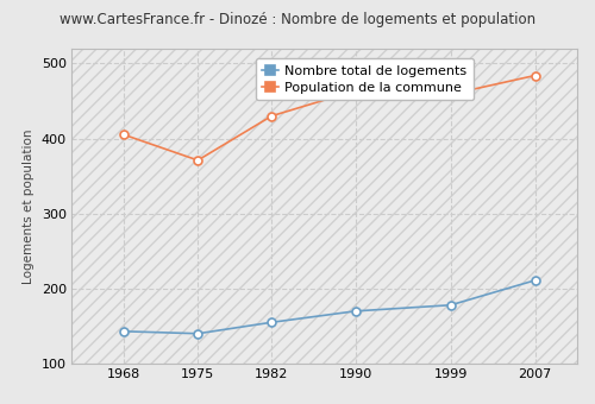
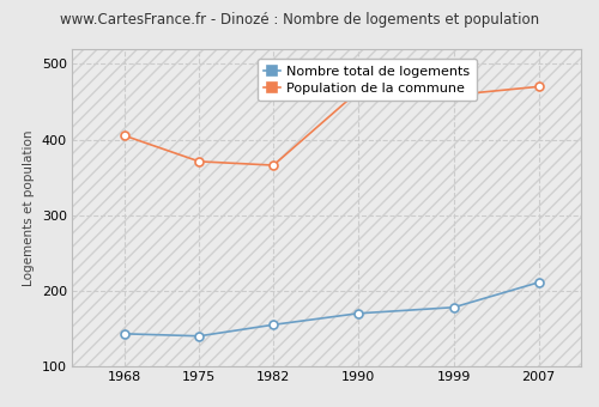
Population de la commune/1982: 430 -> 366
Population de la commune/2007: 484 -> 470
